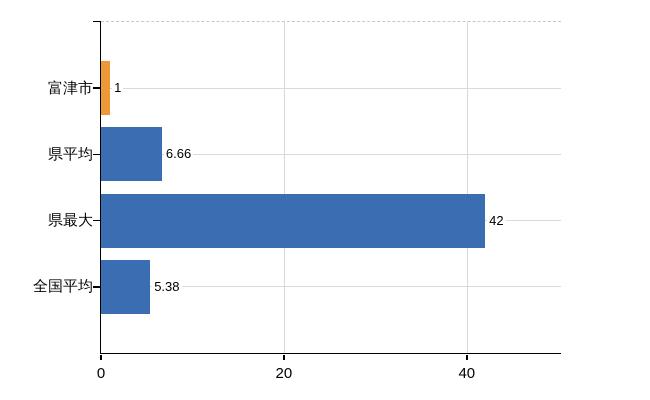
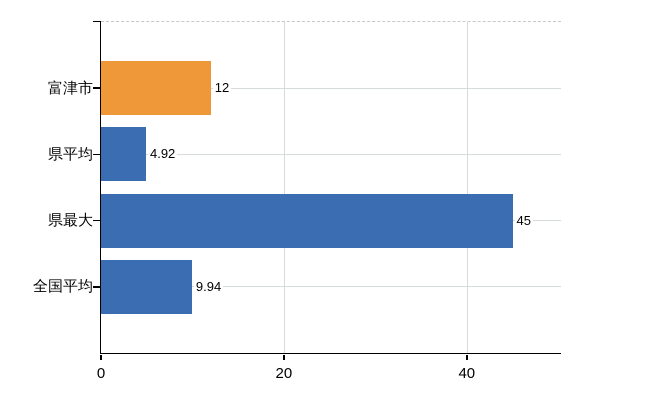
富津市: 1 -> 12
県平均: 6.66 -> 4.92
県最大: 42 -> 45
全国平均: 5.38 -> 9.94
